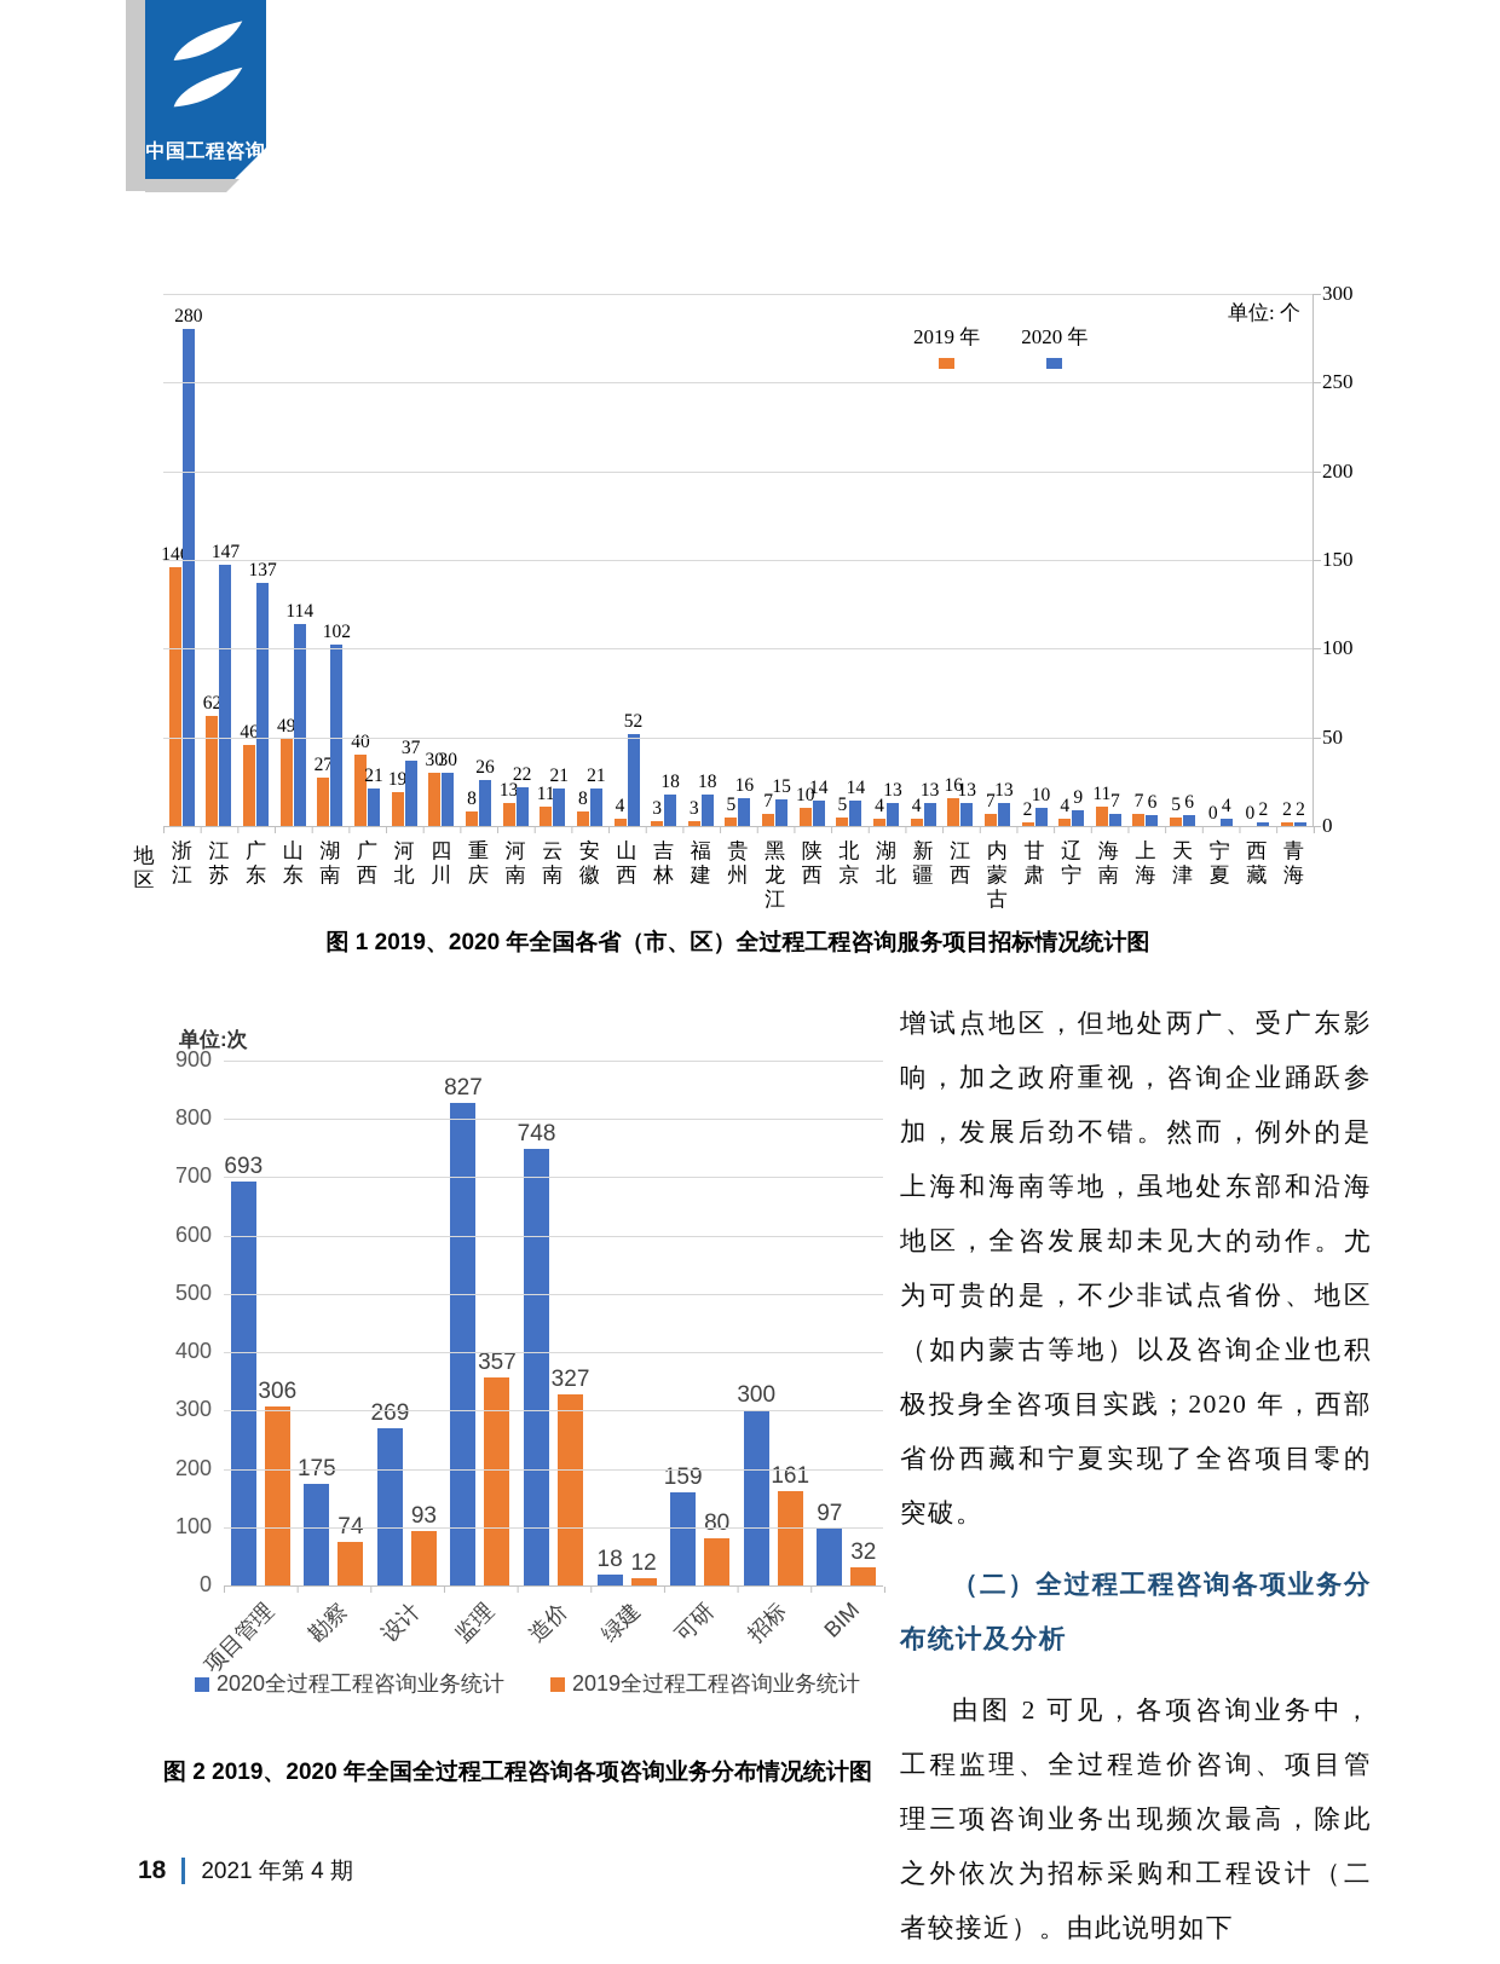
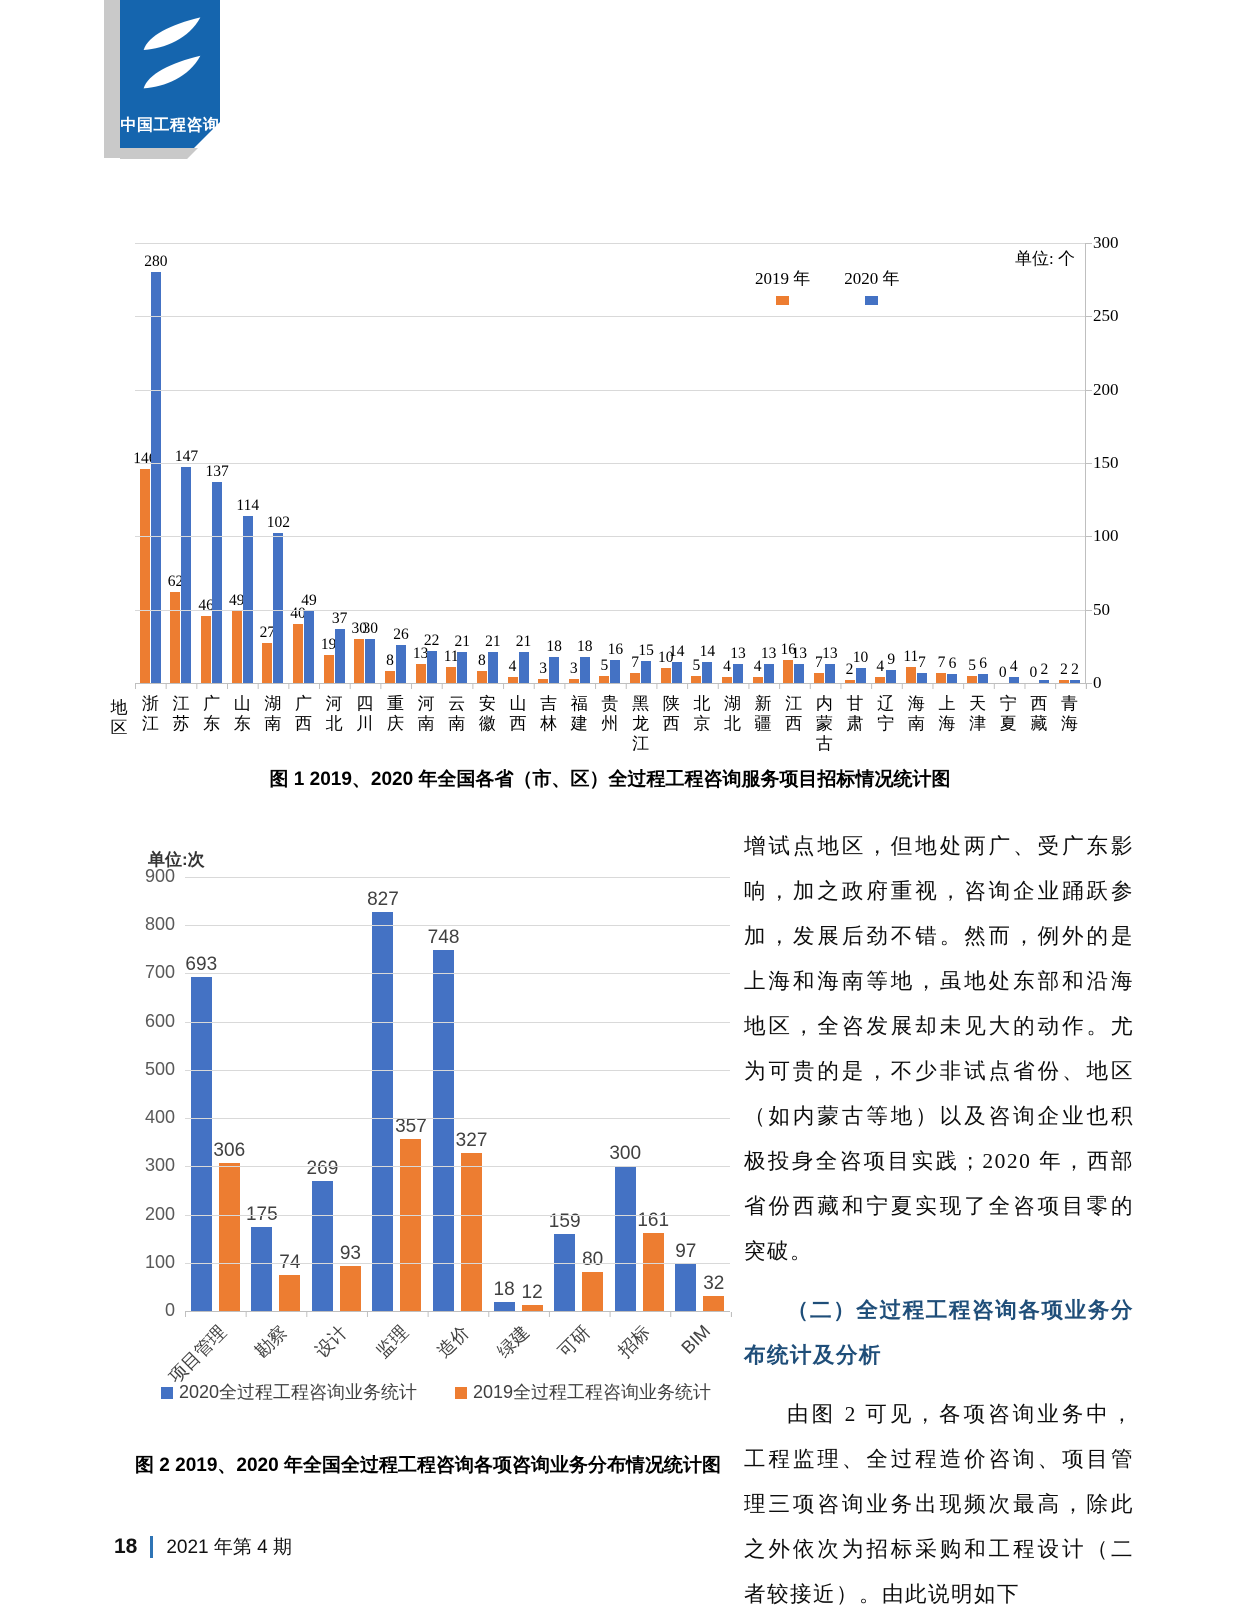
图 1 2019、2020 年全国各省（市、区）全过程工程咨询服务项目招标情况统计图/2020 年/广西: 21 -> 49
图 1 2019、2020 年全国各省（市、区）全过程工程咨询服务项目招标情况统计图/2020 年/山西: 52 -> 21
